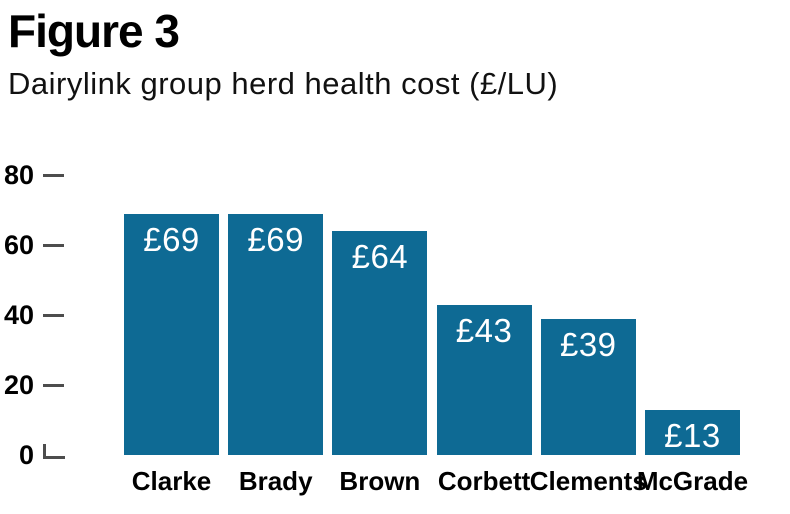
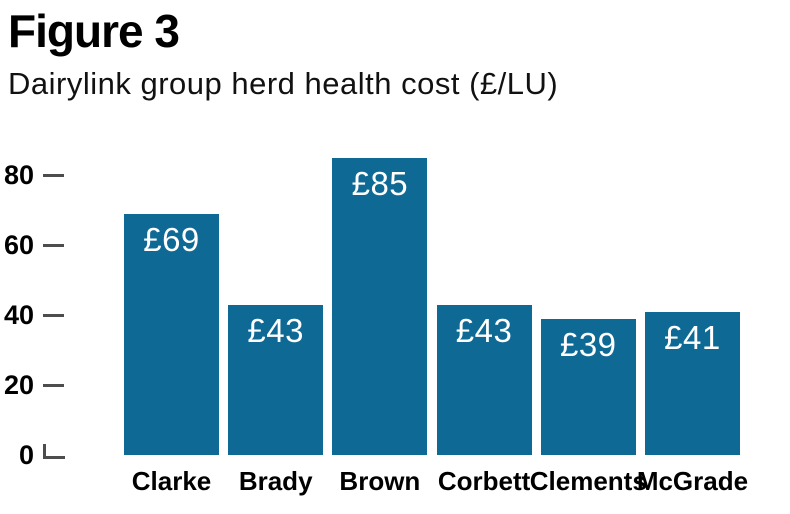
Brady: £69 -> £43
Brown: £64 -> £85
McGrade: £13 -> £41
